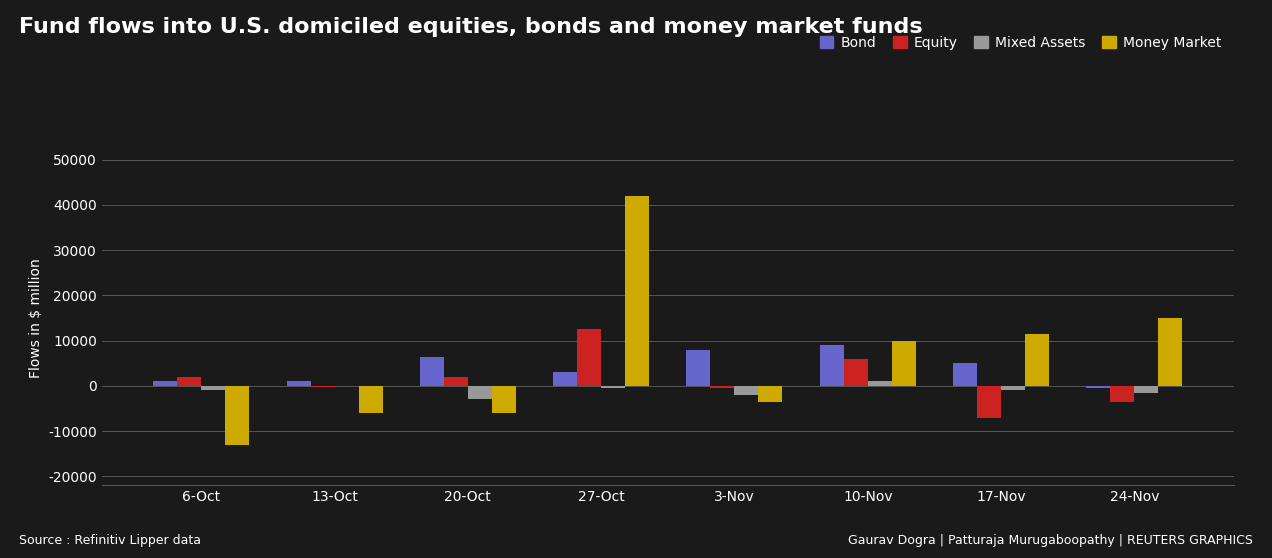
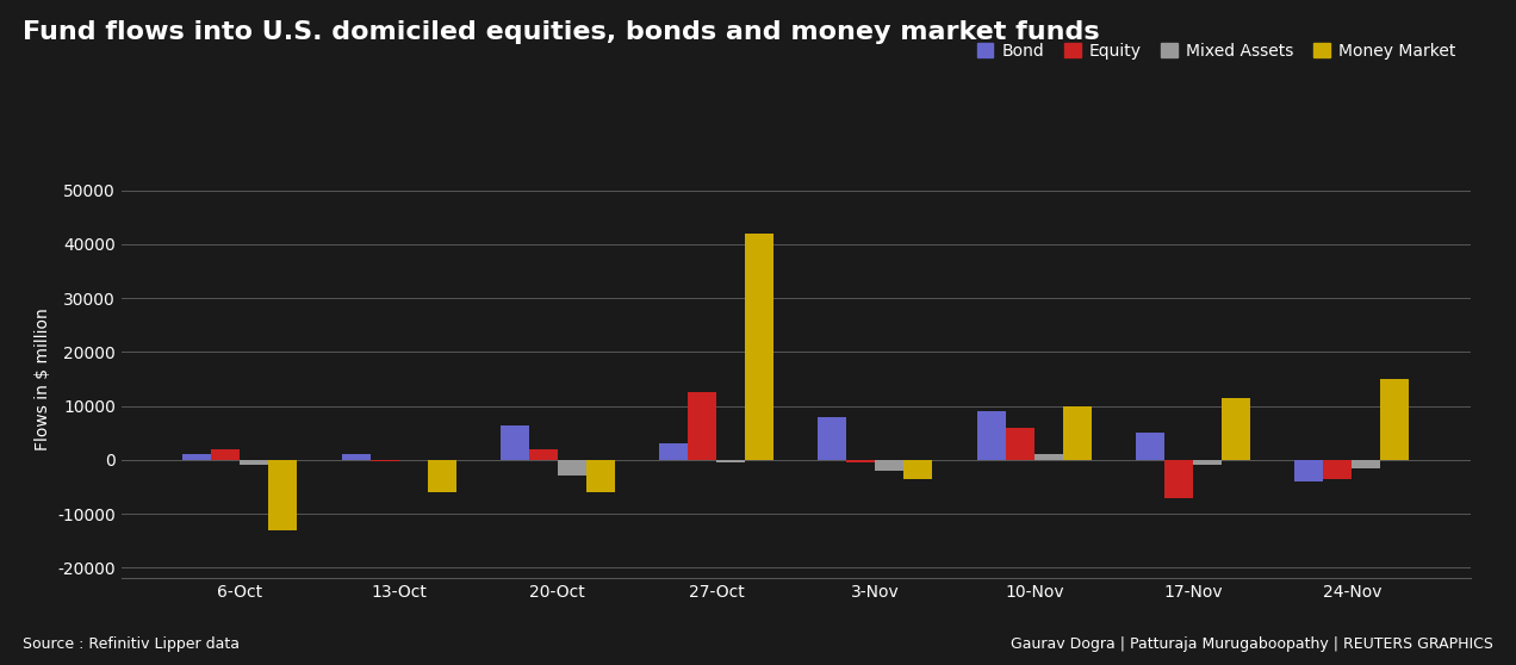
Bond/24-Nov: -500 -> -4000
